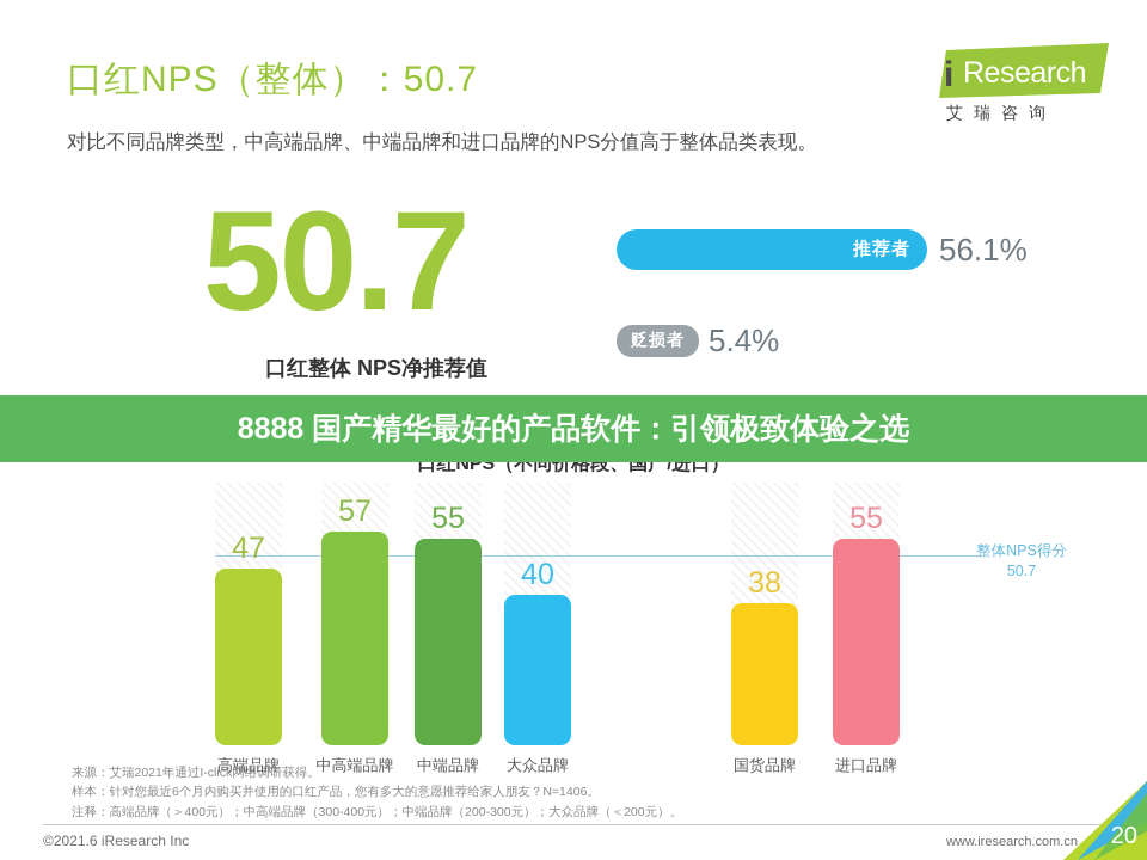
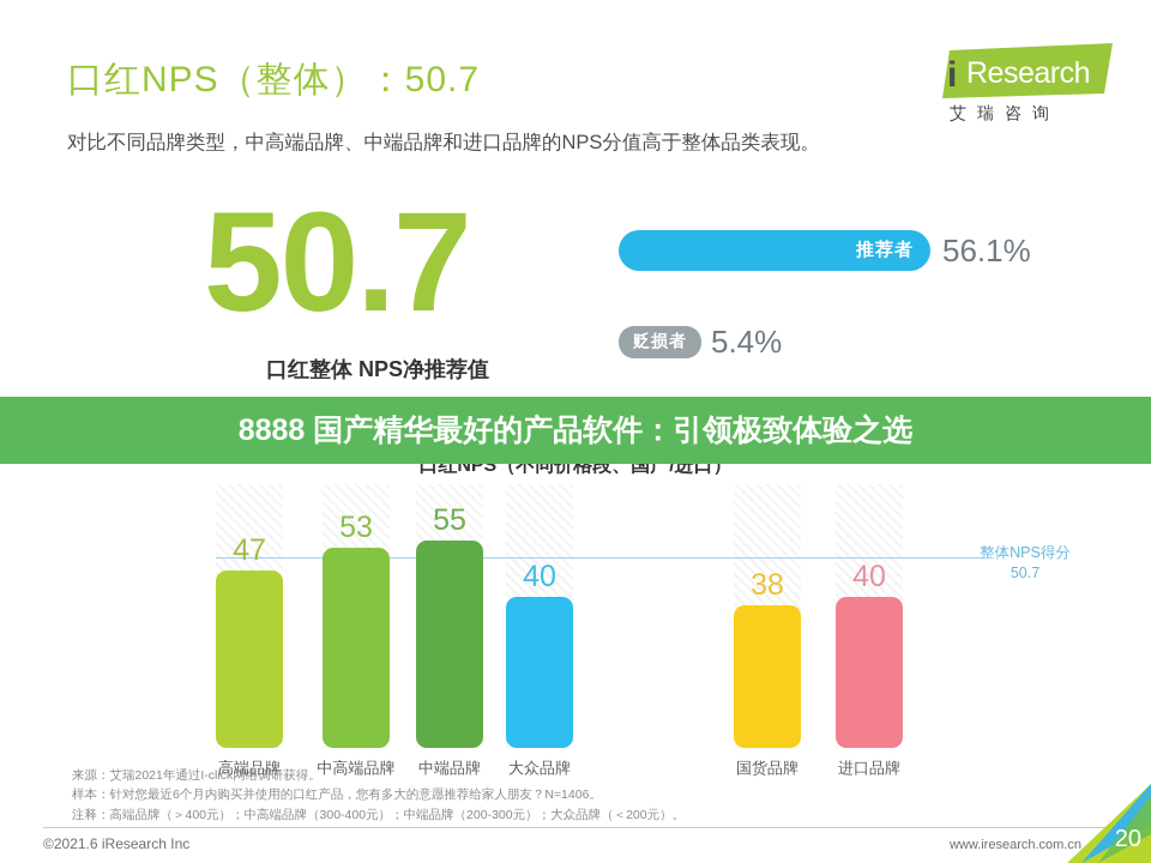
中高端品牌: 57 -> 53
进口品牌: 55 -> 40
